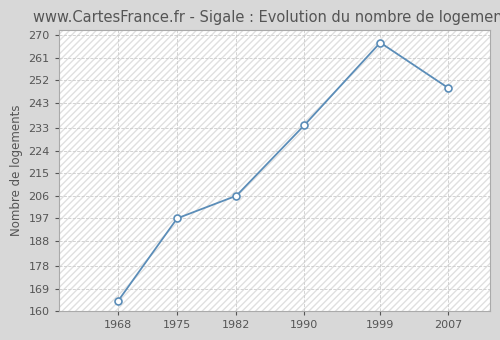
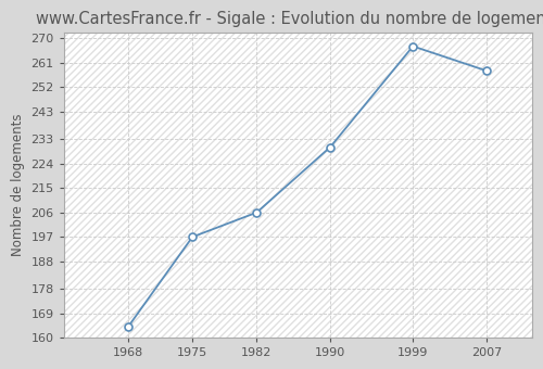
1990: 234 -> 230
2007: 249 -> 258
